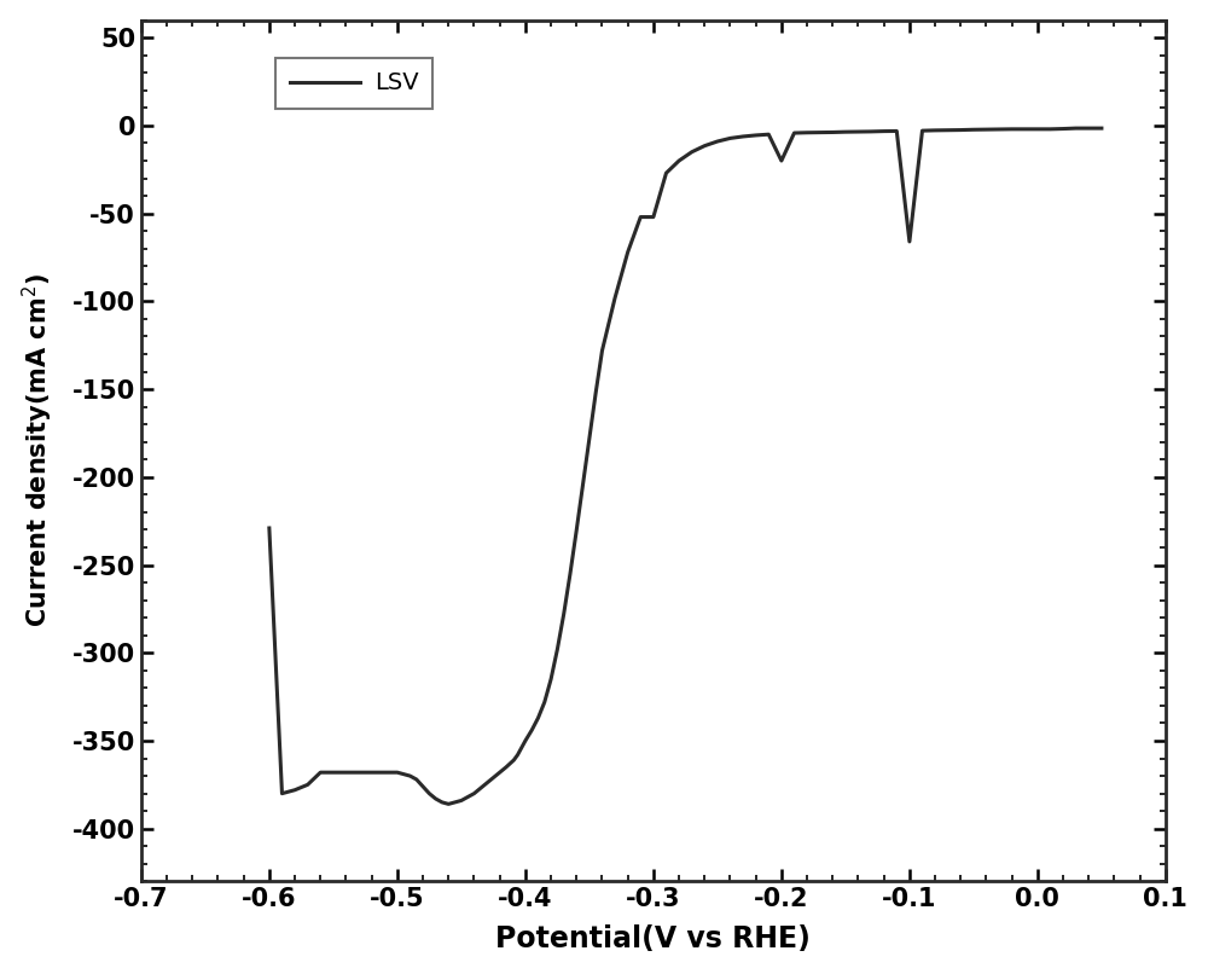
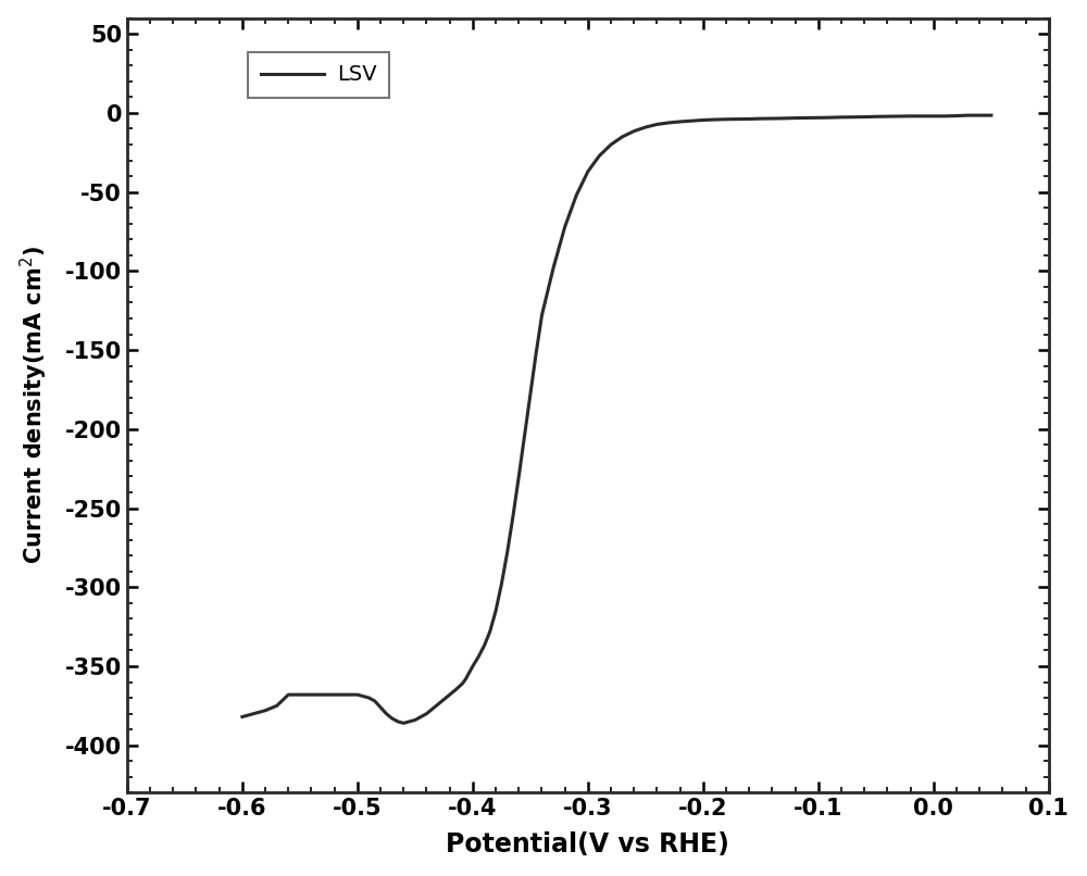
-0.6: -229 -> -382
-0.3: -52 -> -37
-0.2: -20 -> -4
-0.1: -66 -> -3
